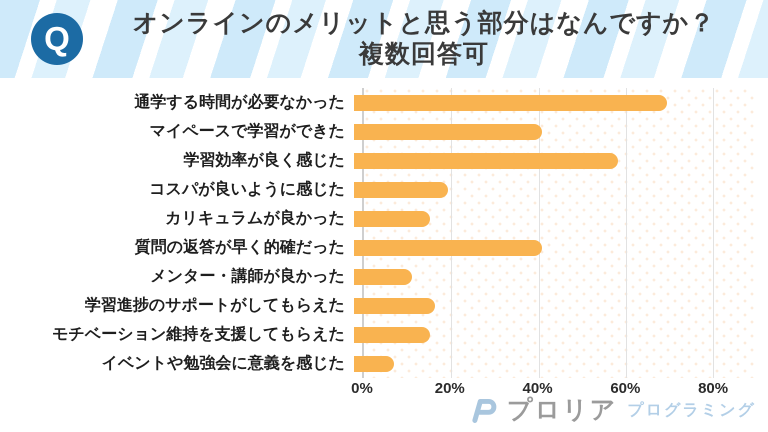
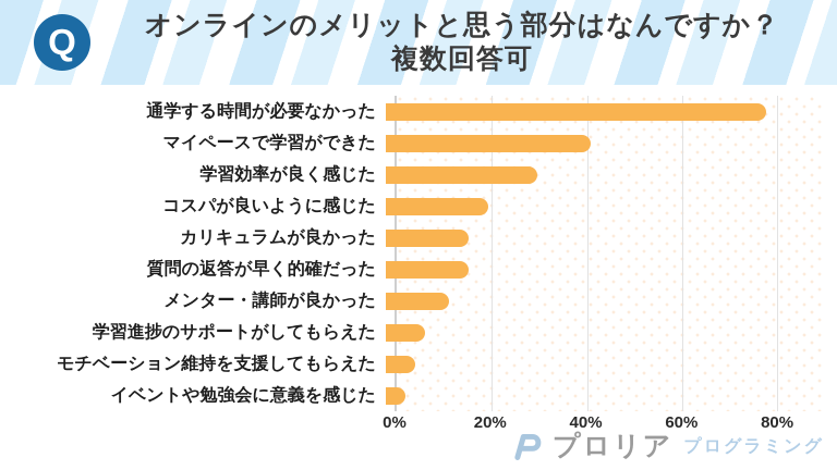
通学する時間が必要なかった: 70% -> 78%
学習効率が良く感じた: 59% -> 31%
質問の返答が早く的確だった: 42% -> 17%
学習進捗のサポートがしてもらえた: 18% -> 8%
モチベーション維持を支援してもらえた: 17% -> 6%
イベントや勉強会に意義を感じた: 9% -> 4%
